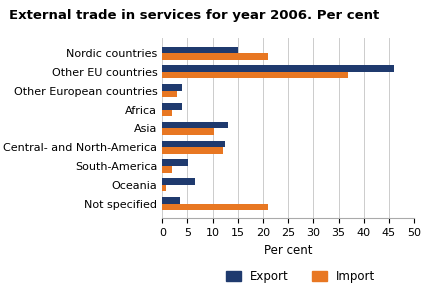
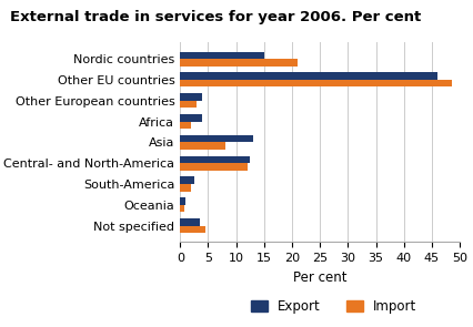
Import/Other EU countries: 36.8 -> 48.5
Import/Asia: 10.2 -> 8.0
Export/South-America: 5.2 -> 2.5
Export/Oceania: 6.4 -> 1.0
Import/Not specified: 21.0 -> 4.5
